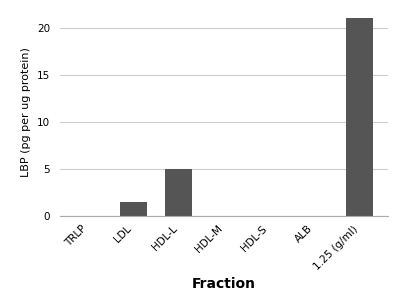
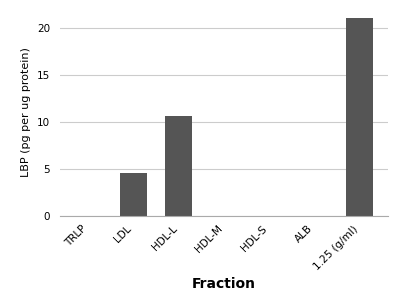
LDL: 1.5 -> 4.6
HDL-L: 5.0 -> 10.6
